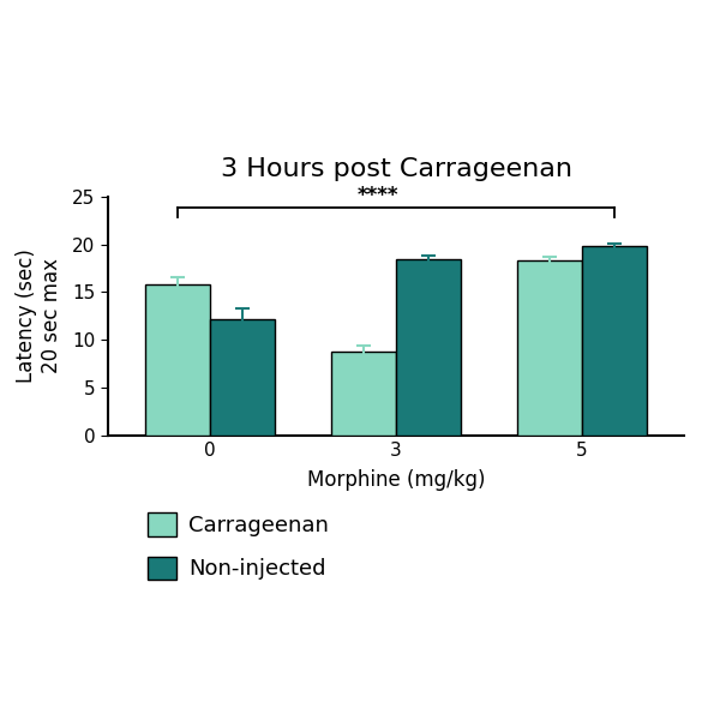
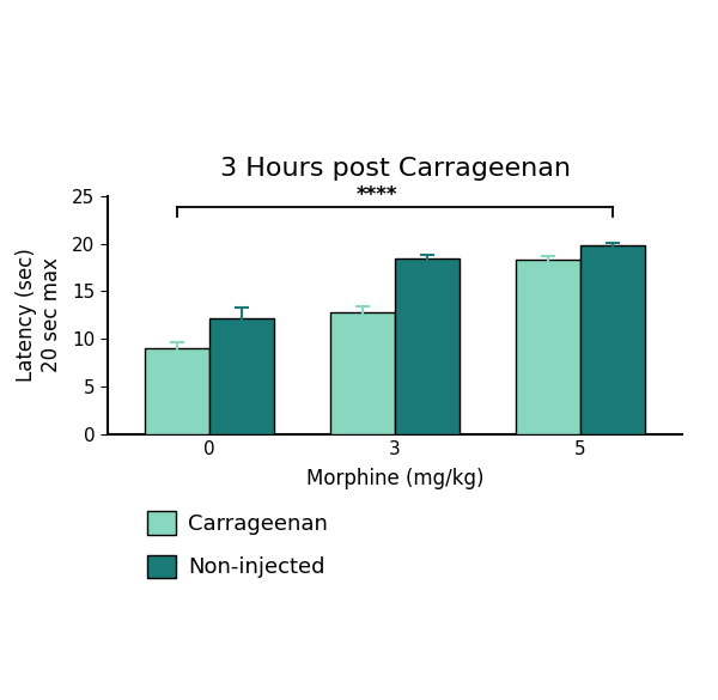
Carrageenan/0: 15.8 -> 9.0
Carrageenan/3: 8.8 -> 12.8
